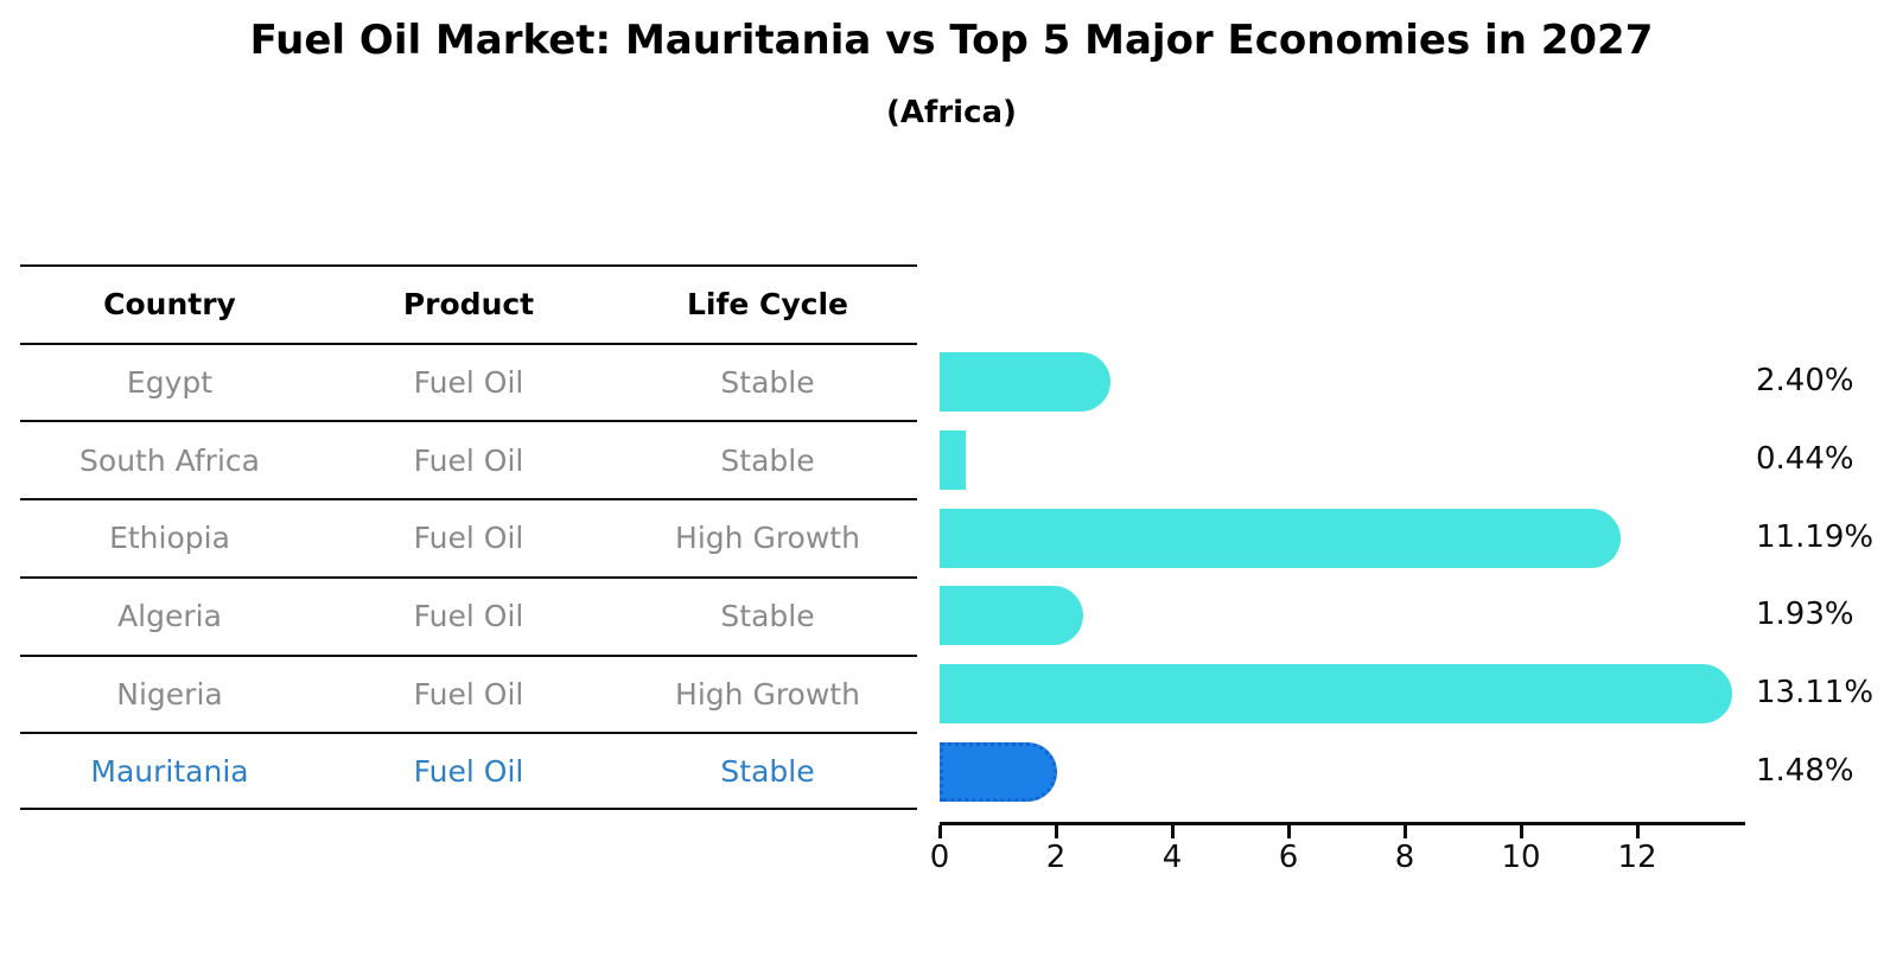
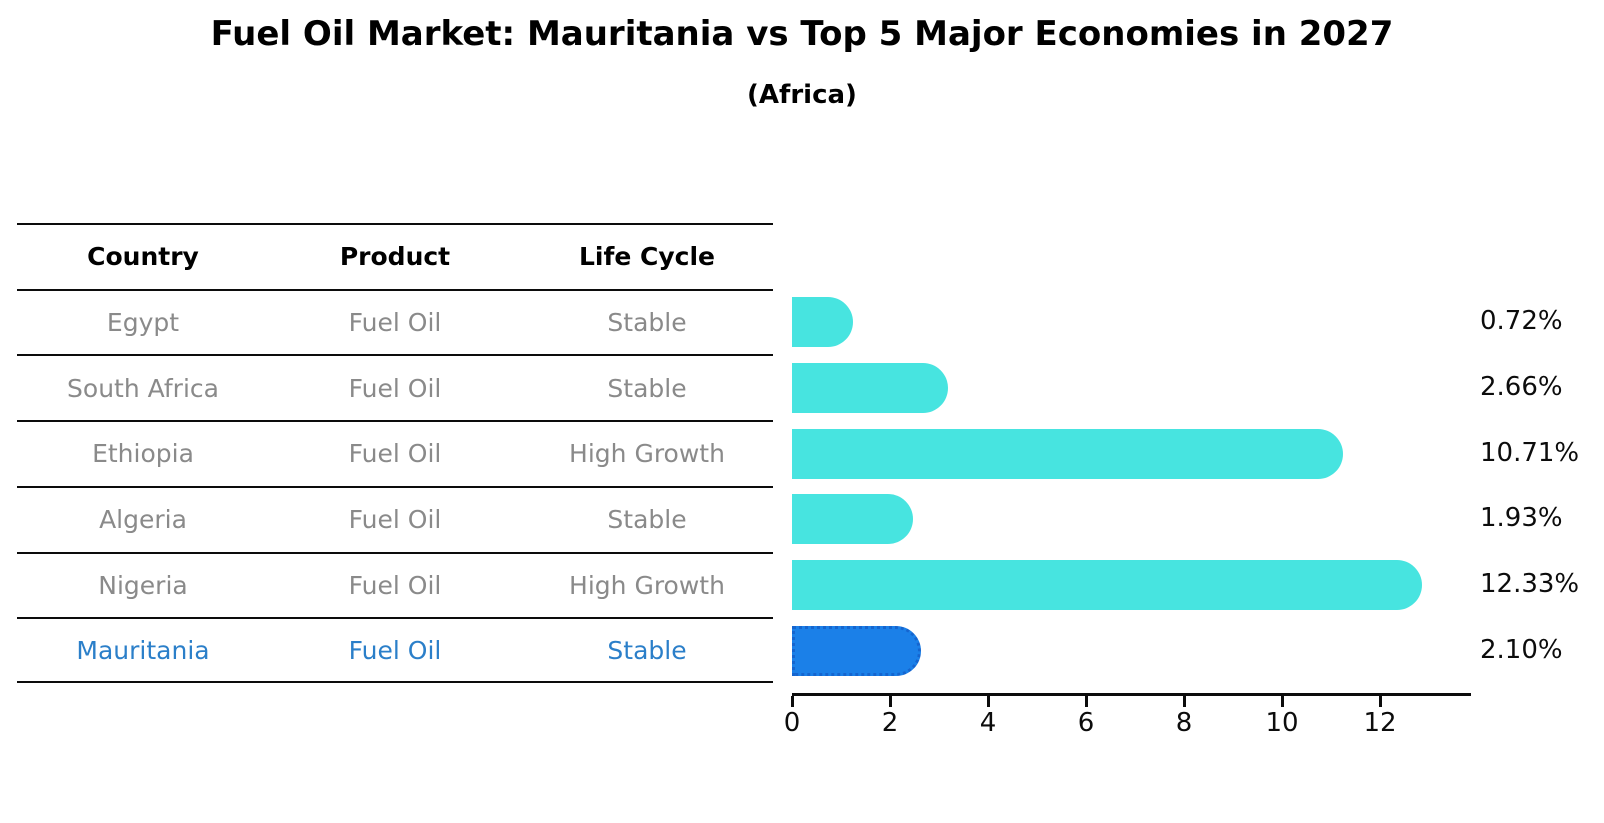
Egypt: 2.40% -> 0.72%
South Africa: 0.44% -> 2.66%
Ethiopia: 11.19% -> 10.71%
Nigeria: 13.11% -> 12.33%
Mauritania: 1.48% -> 2.10%
